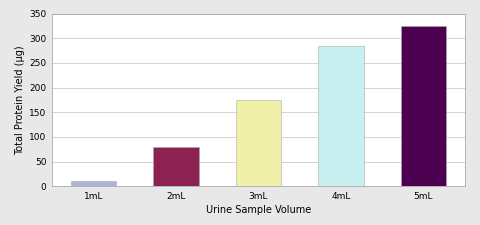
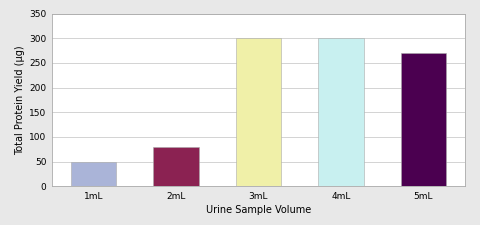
1mL: 10 -> 50
3mL: 175 -> 300
4mL: 285 -> 300
5mL: 325 -> 270
